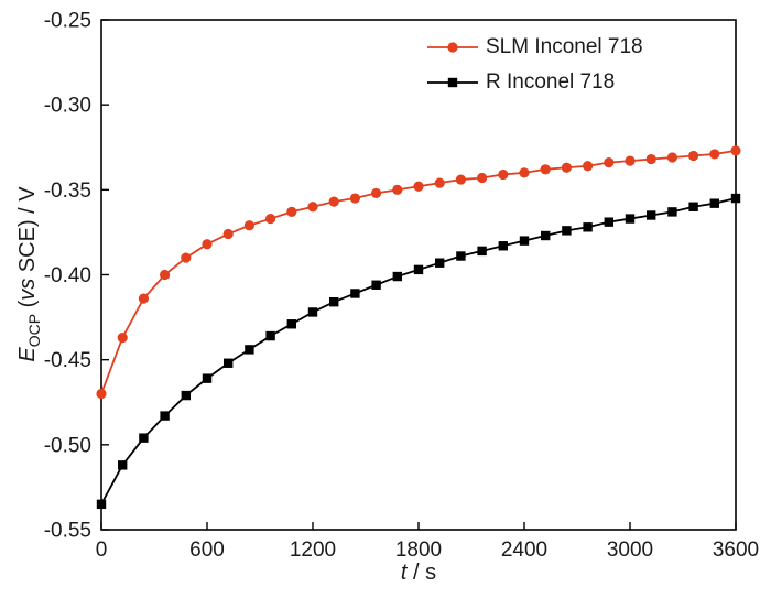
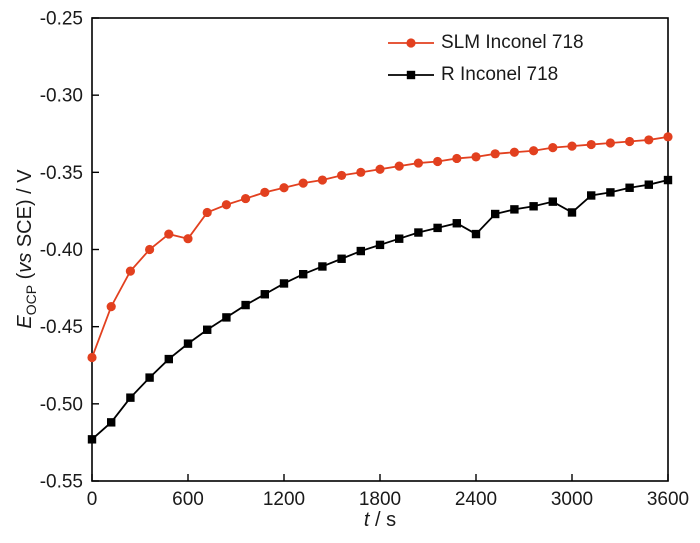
R Inconel 718/0: -0.535 -> -0.523
SLM Inconel 718/600: -0.382 -> -0.393
R Inconel 718/2400: -0.380 -> -0.390
R Inconel 718/3000: -0.367 -> -0.376
